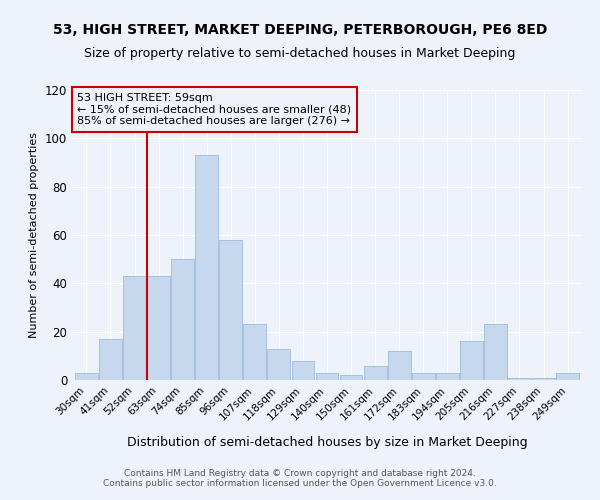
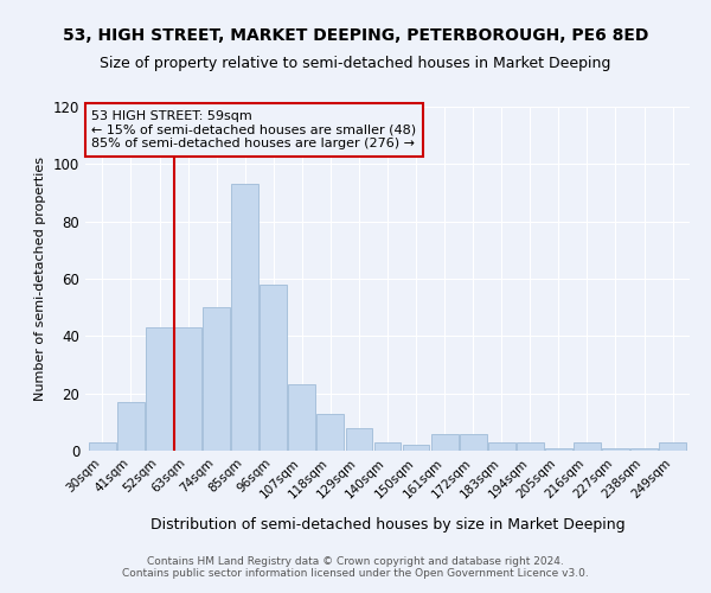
172sqm: 12 -> 6
205sqm: 16 -> 1
216sqm: 23 -> 3
